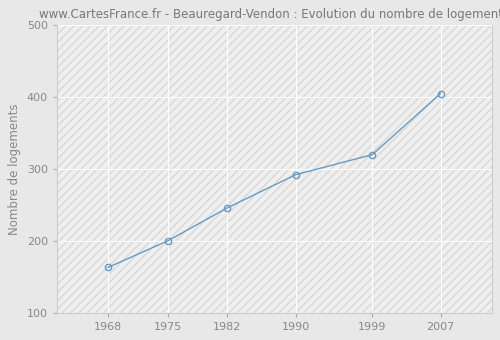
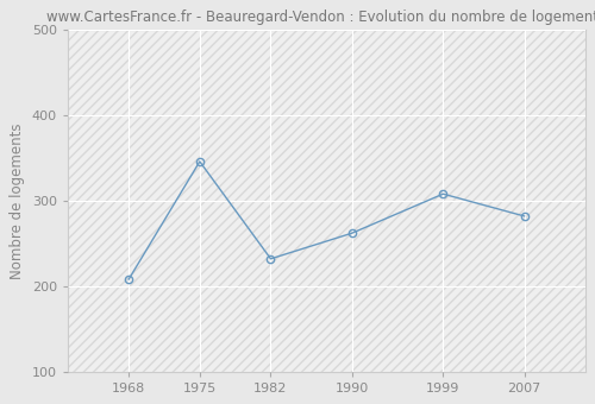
1968: 163 -> 208
1975: 200 -> 346
1982: 246 -> 232
1990: 292 -> 262
1999: 320 -> 308
2007: 405 -> 282
